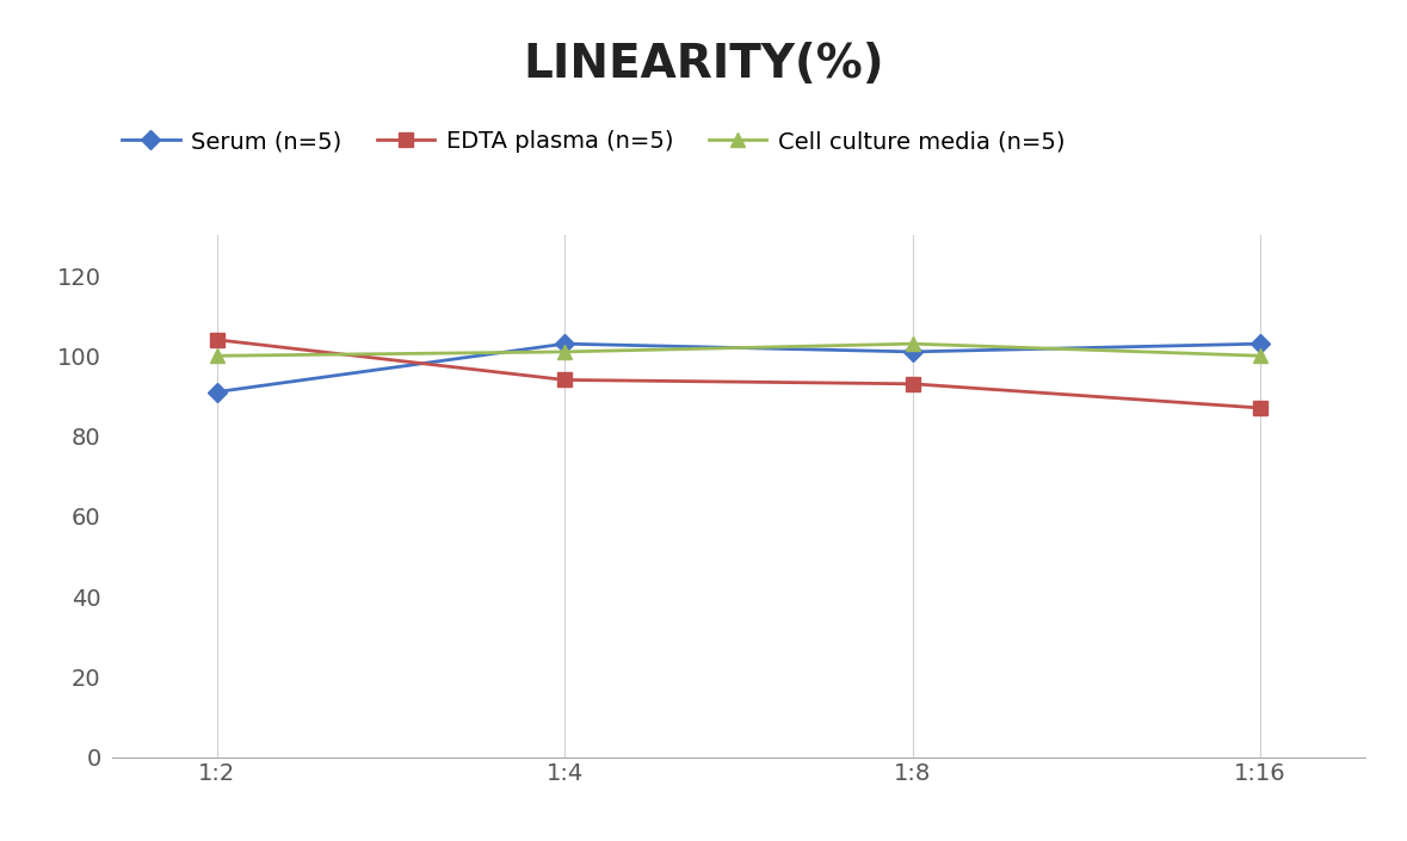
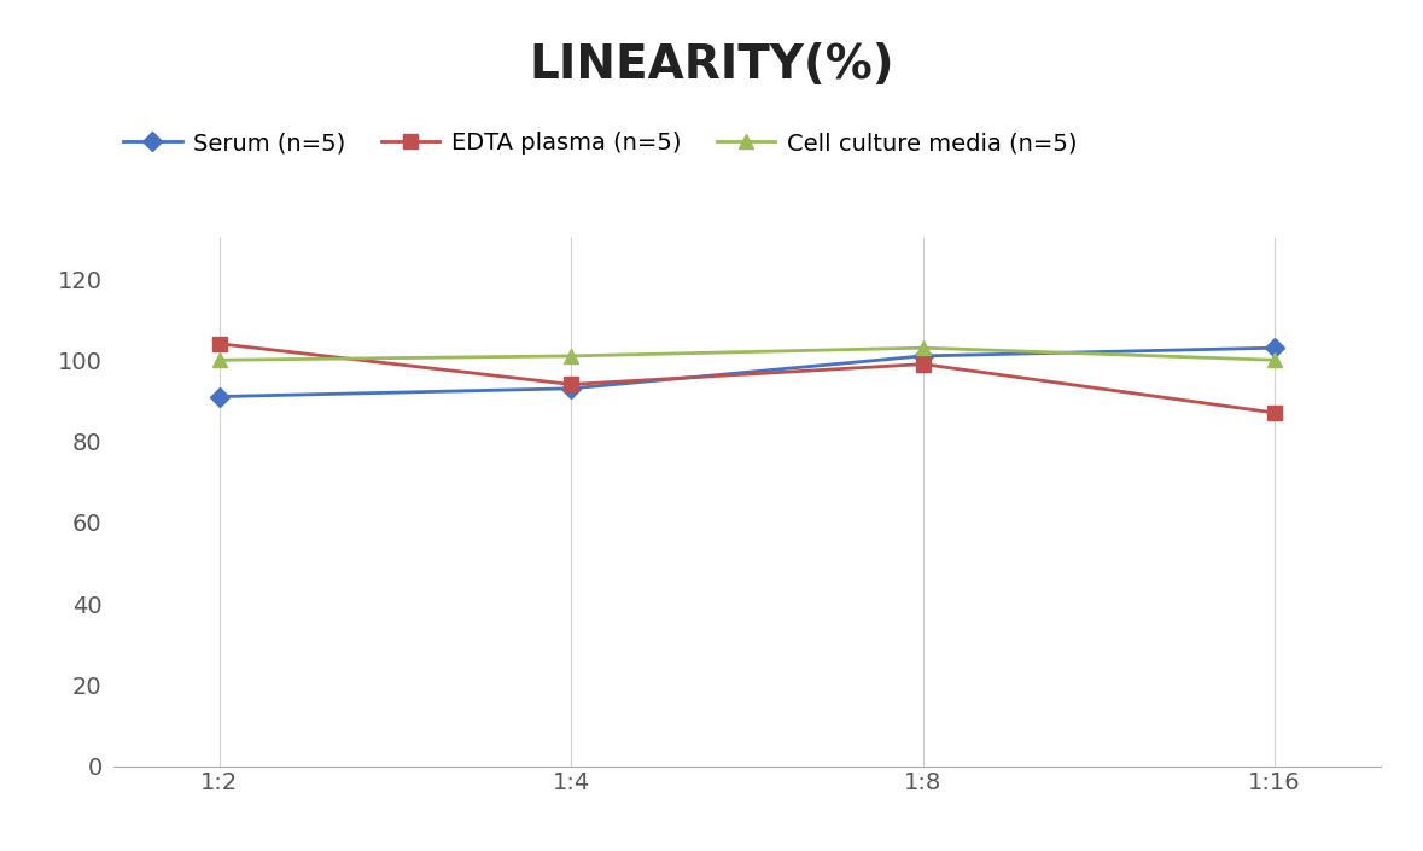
Serum (n=5)/1:4: 103 -> 93
EDTA plasma (n=5)/1:8: 93 -> 99
